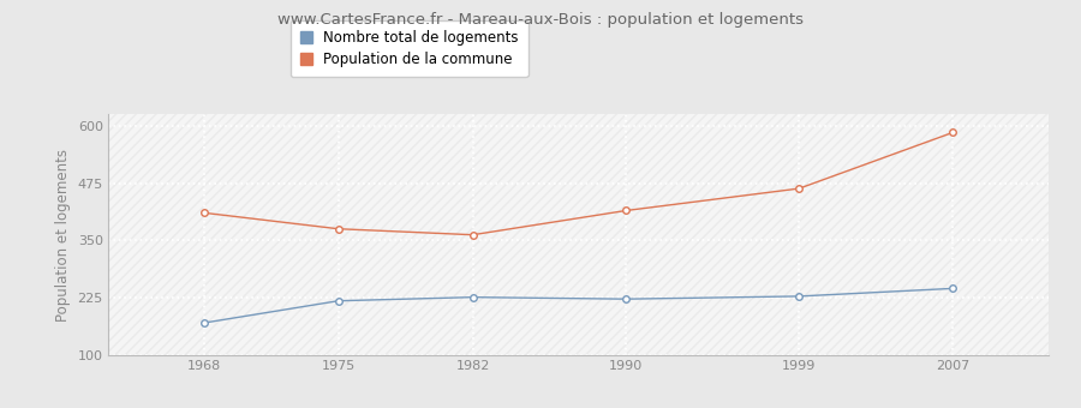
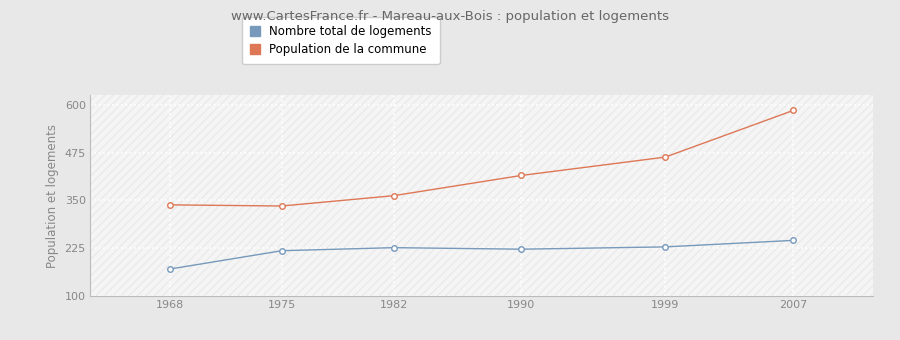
Population de la commune/1968: 410 -> 338
Population de la commune/1975: 375 -> 335
